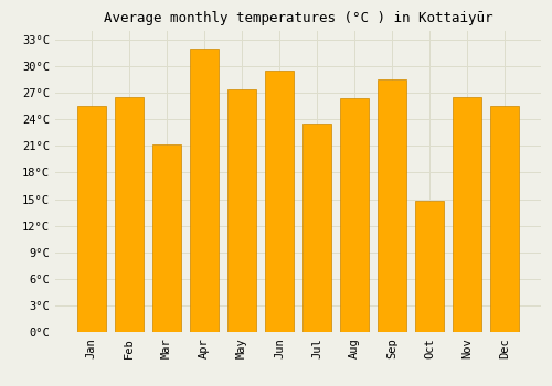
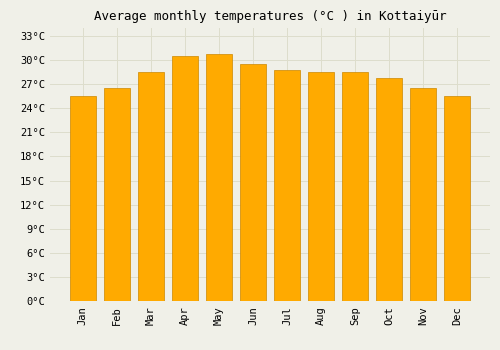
Mar: 21.2°C -> 28.5°C
Apr: 32.0°C -> 30.5°C
May: 27.4°C -> 30.8°C
Jul: 23.6°C -> 28.8°C
Aug: 26.4°C -> 28.5°C
Oct: 14.8°C -> 27.8°C
